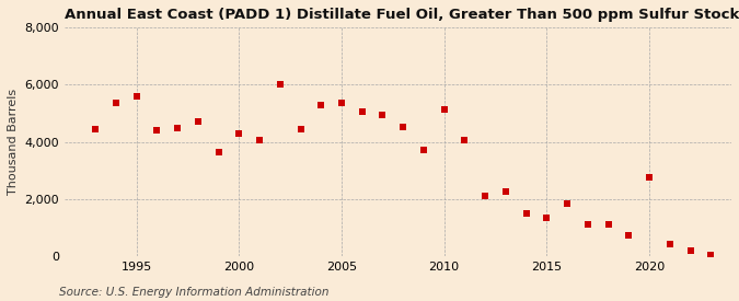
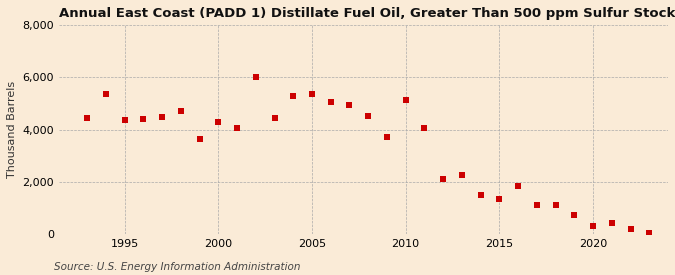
1995: 5,600 -> 4,380
2020: 2,750 -> 310
